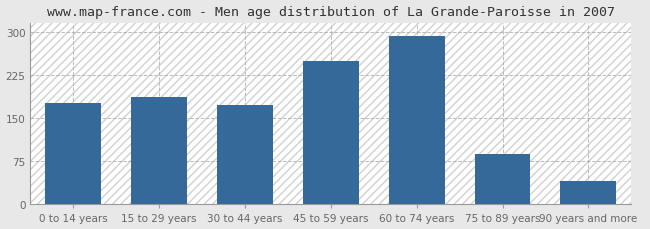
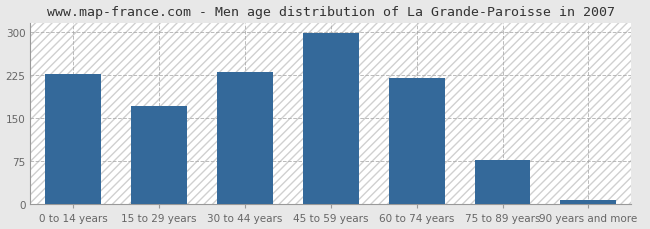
0 to 14 years: 176 -> 226
15 to 29 years: 186 -> 170
30 to 44 years: 172 -> 229
45 to 59 years: 248 -> 298
60 to 74 years: 292 -> 220
75 to 89 years: 88 -> 77
90 years and more: 40 -> 8
